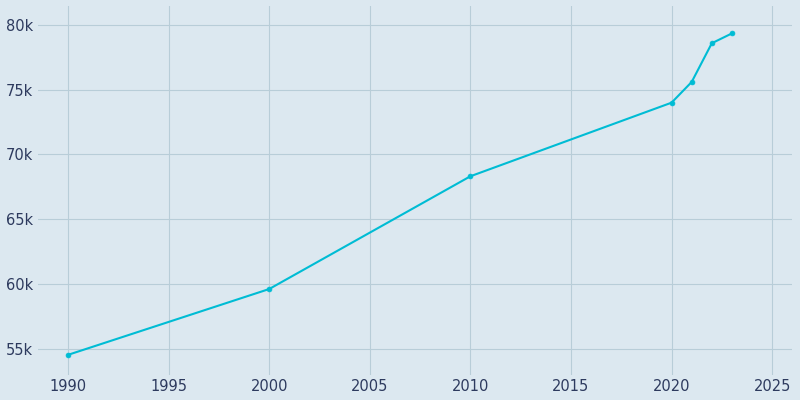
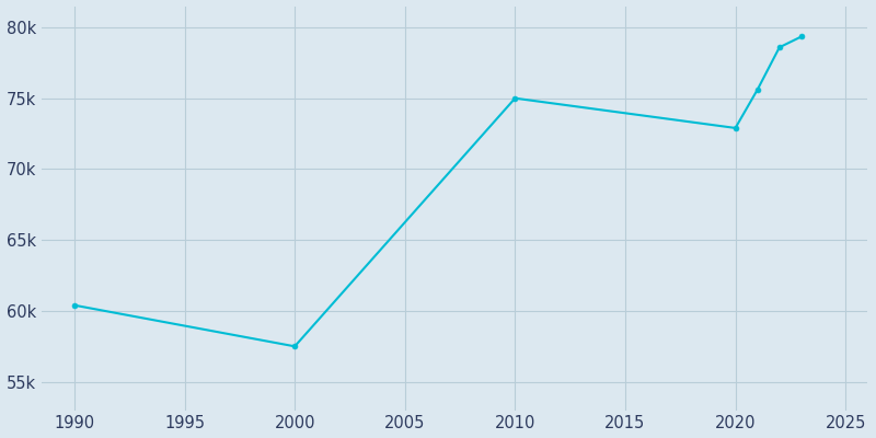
1990: 54.5k -> 60.4k
2000: 59.6k -> 57.5k
2010: 68.3k -> 75.0k
2020: 74.0k -> 72.9k
